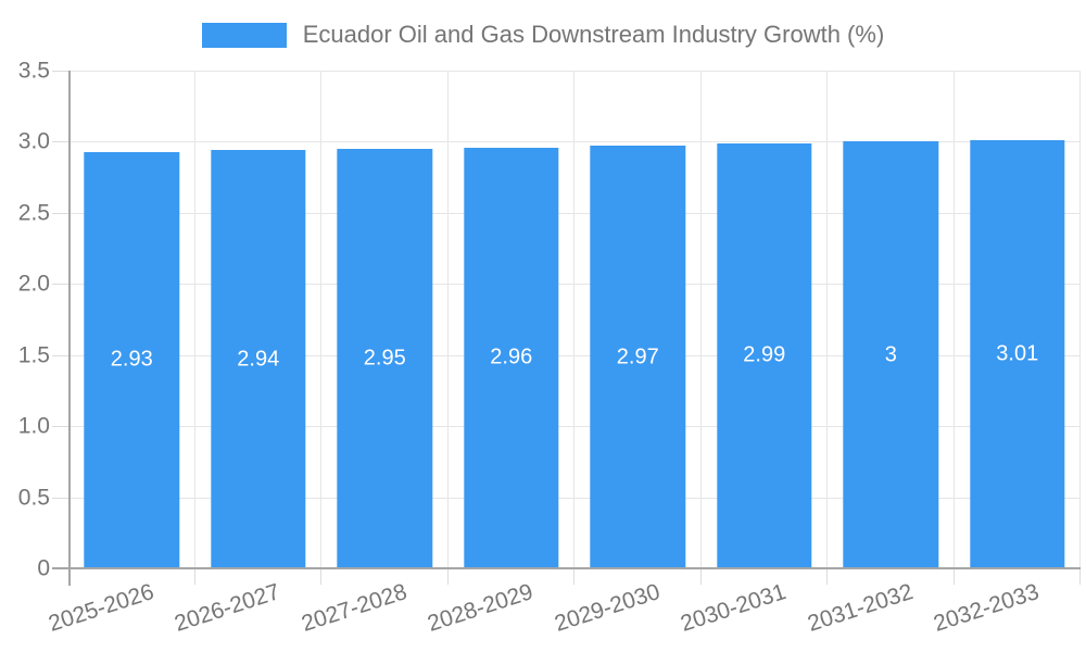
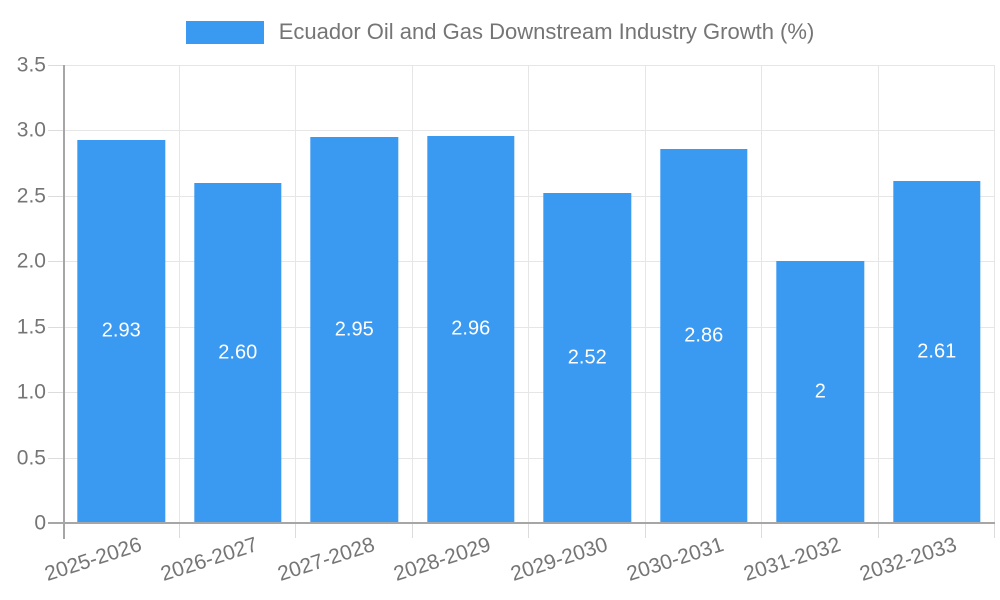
2026-2027: 2.94 -> 2.60
2029-2030: 2.97 -> 2.52
2030-2031: 2.99 -> 2.86
2031-2032: 3 -> 2
2032-2033: 3.01 -> 2.61
